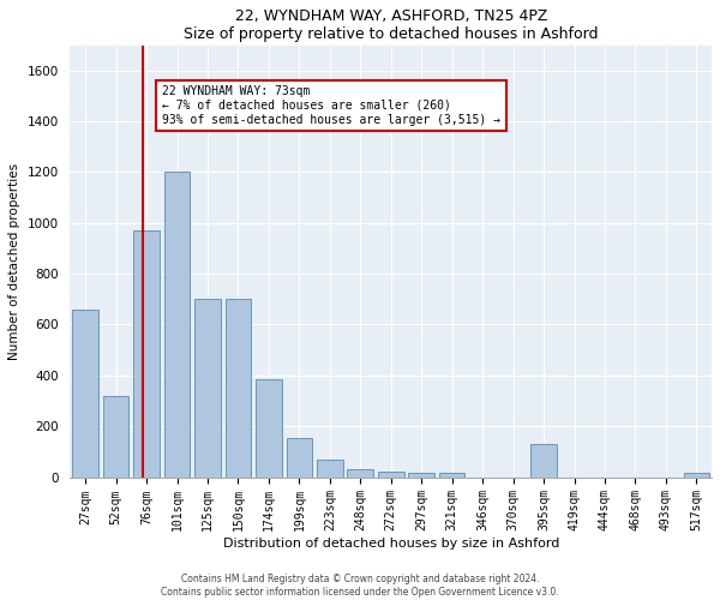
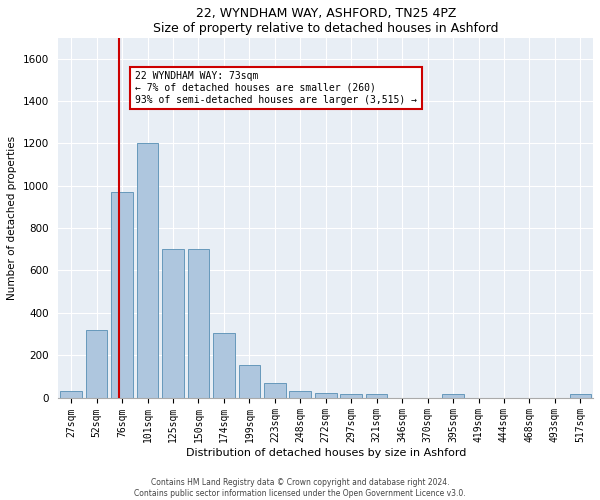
27sqm: 660 -> 30
174sqm: 385 -> 305
395sqm: 130 -> 15
